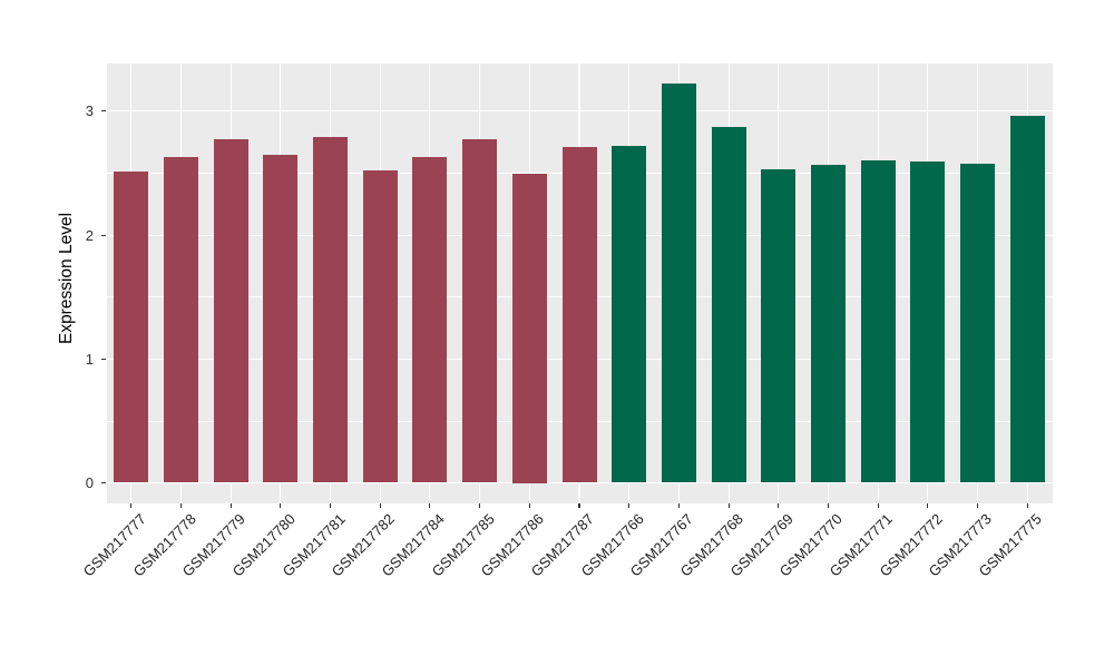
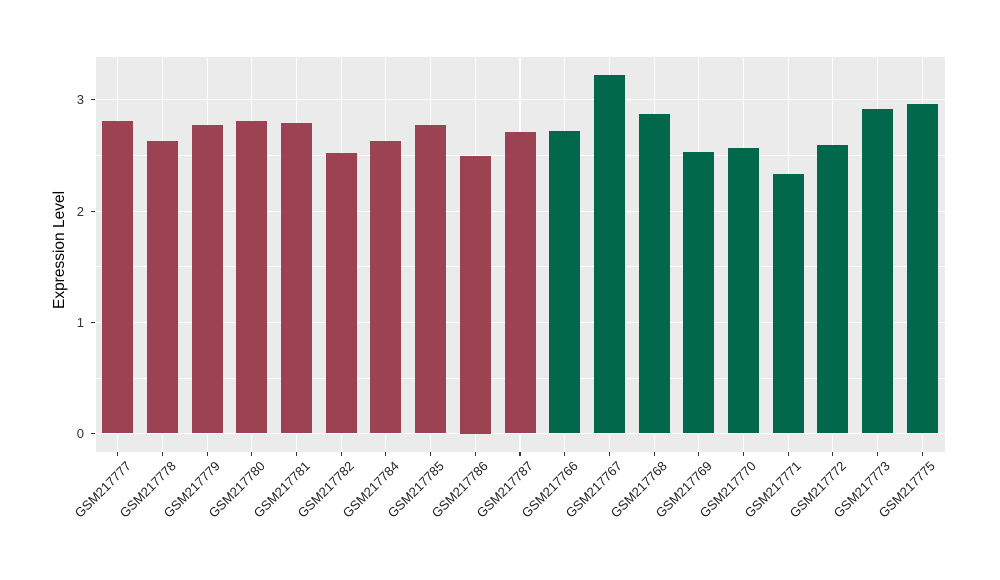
GSM217777: 2.51 -> 2.81
GSM217780: 2.65 -> 2.81
GSM217771: 2.60 -> 2.33
GSM217773: 2.58 -> 2.92
